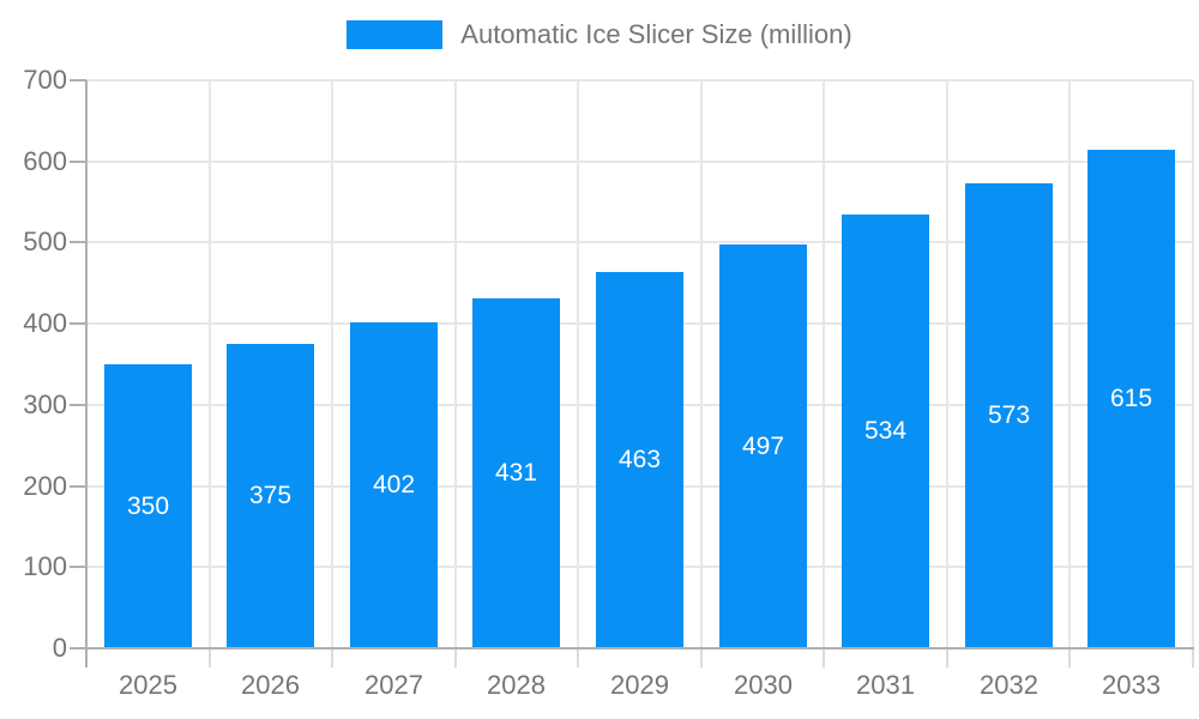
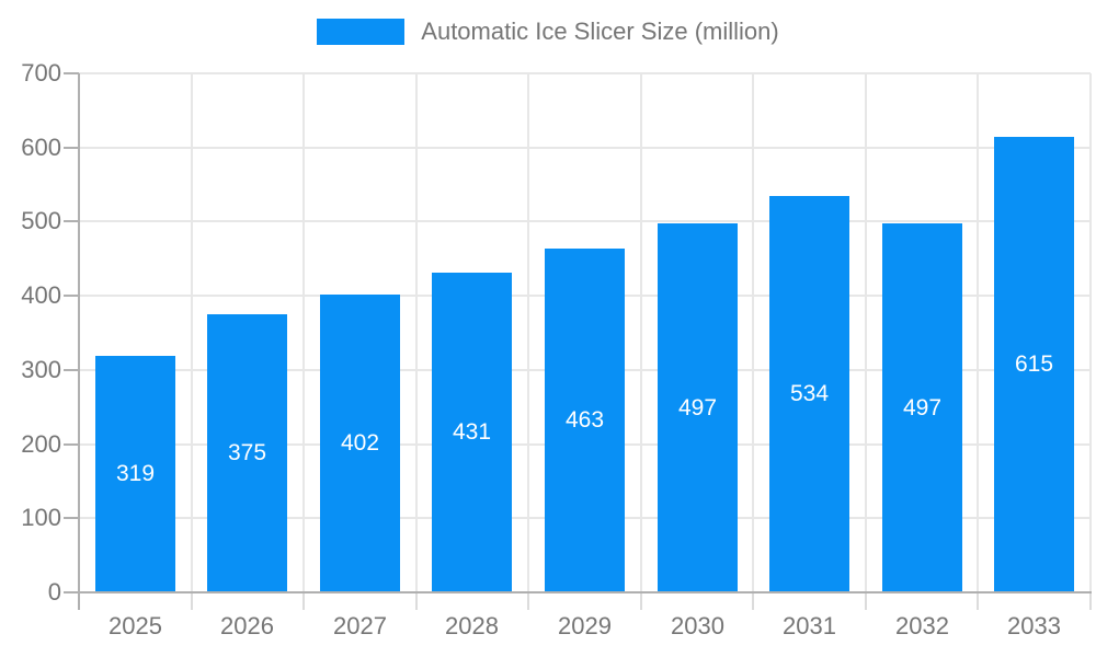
2025: 350 -> 319
2032: 573 -> 497
